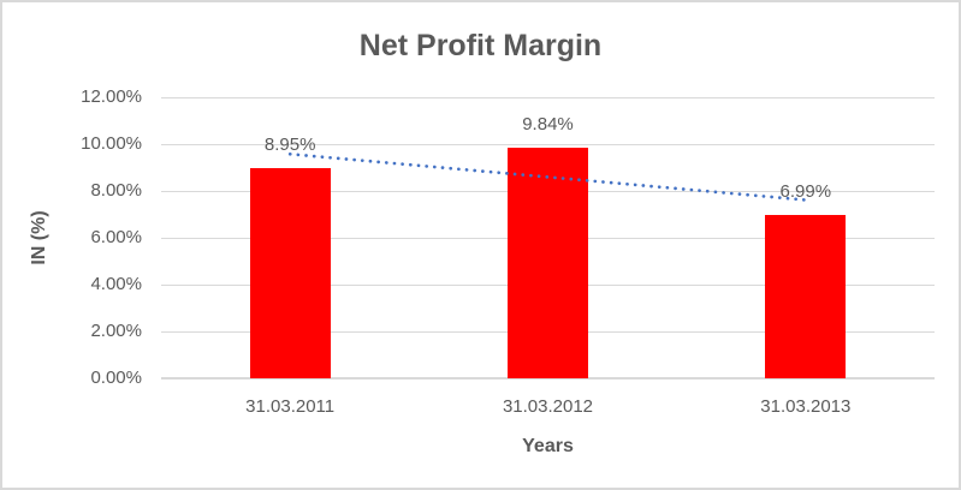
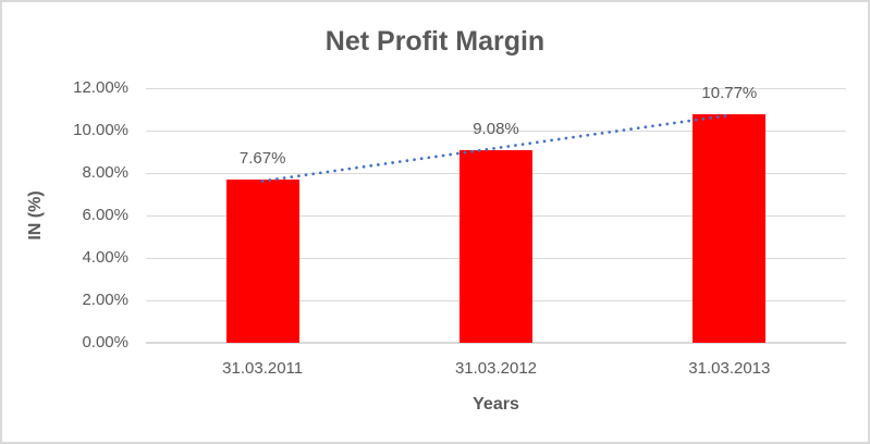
31.03.2011: 8.95% -> 7.67%
31.03.2012: 9.84% -> 9.08%
31.03.2013: 6.99% -> 10.77%
